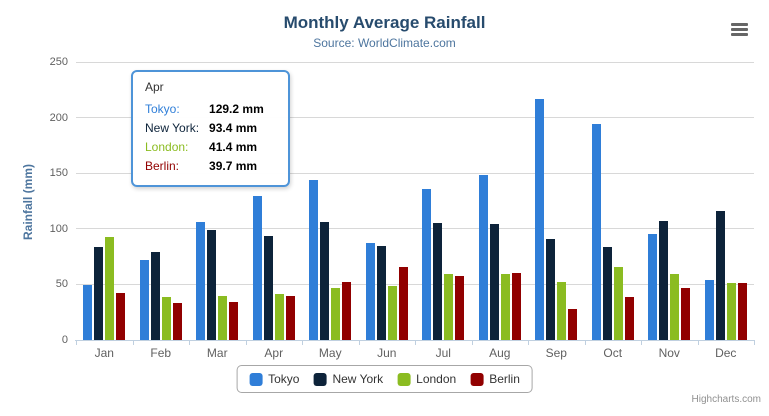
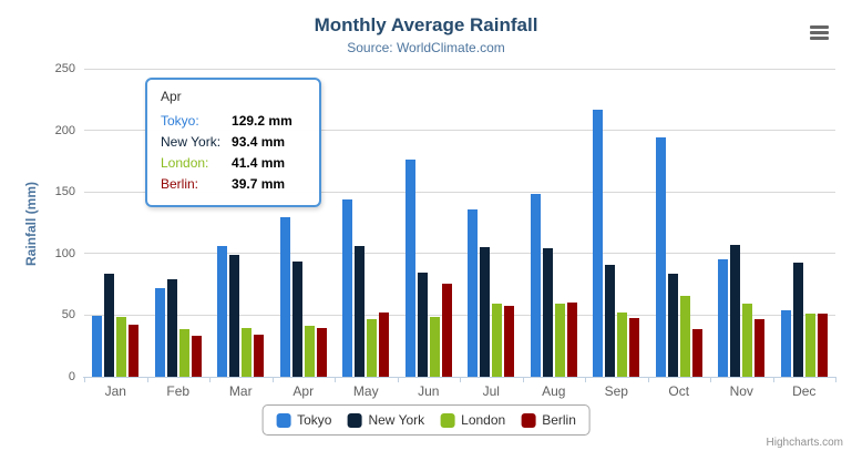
London/Jan: 93 -> 49
Tokyo/Jun: 87 -> 176
Berlin/Jun: 66 -> 76
Berlin/Sep: 28 -> 48
New York/Dec: 116 -> 92
